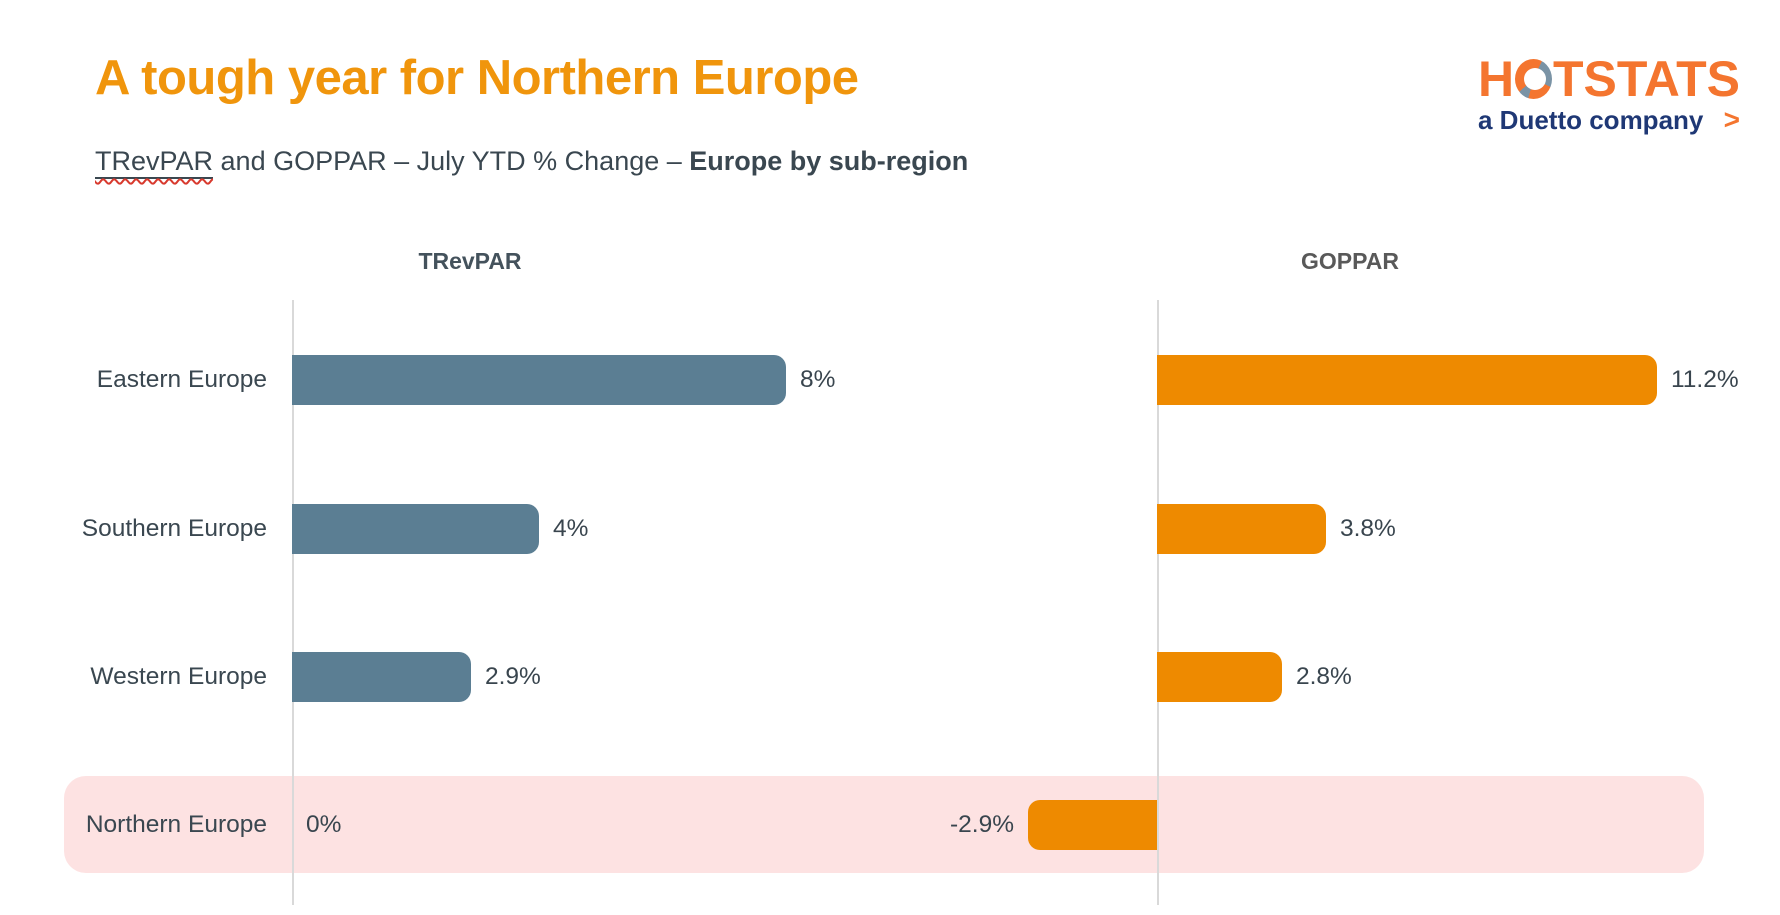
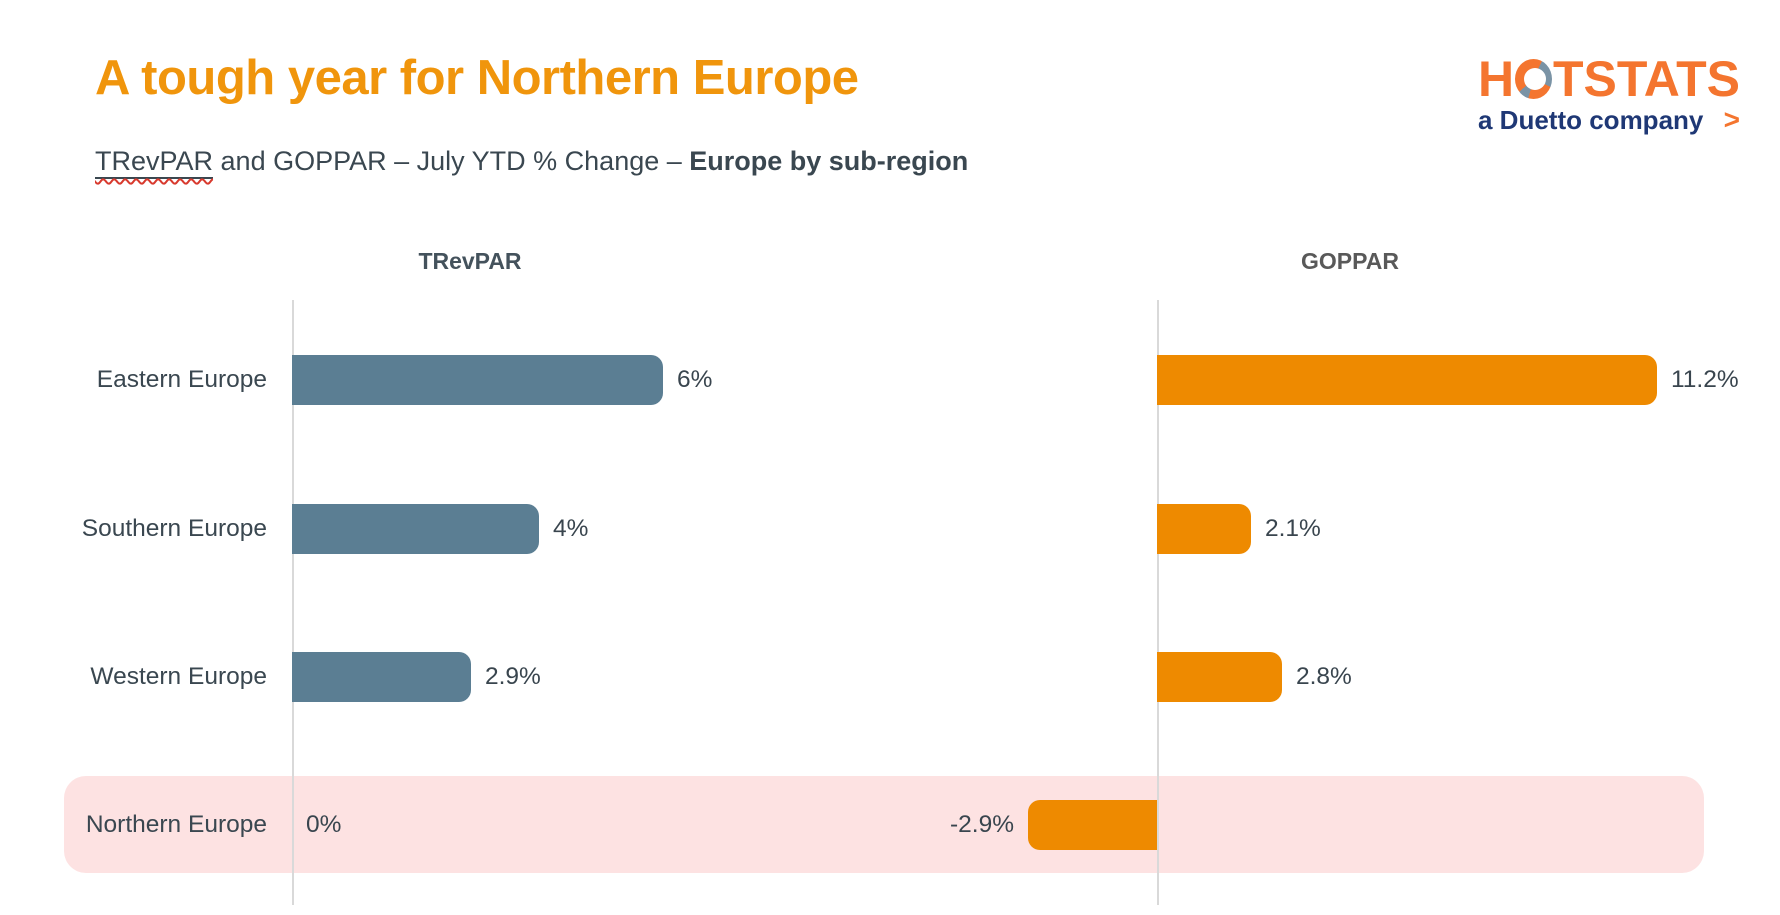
TRevPAR/Eastern Europe: 8% -> 6%
GOPPAR/Southern Europe: 3.8% -> 2.1%
